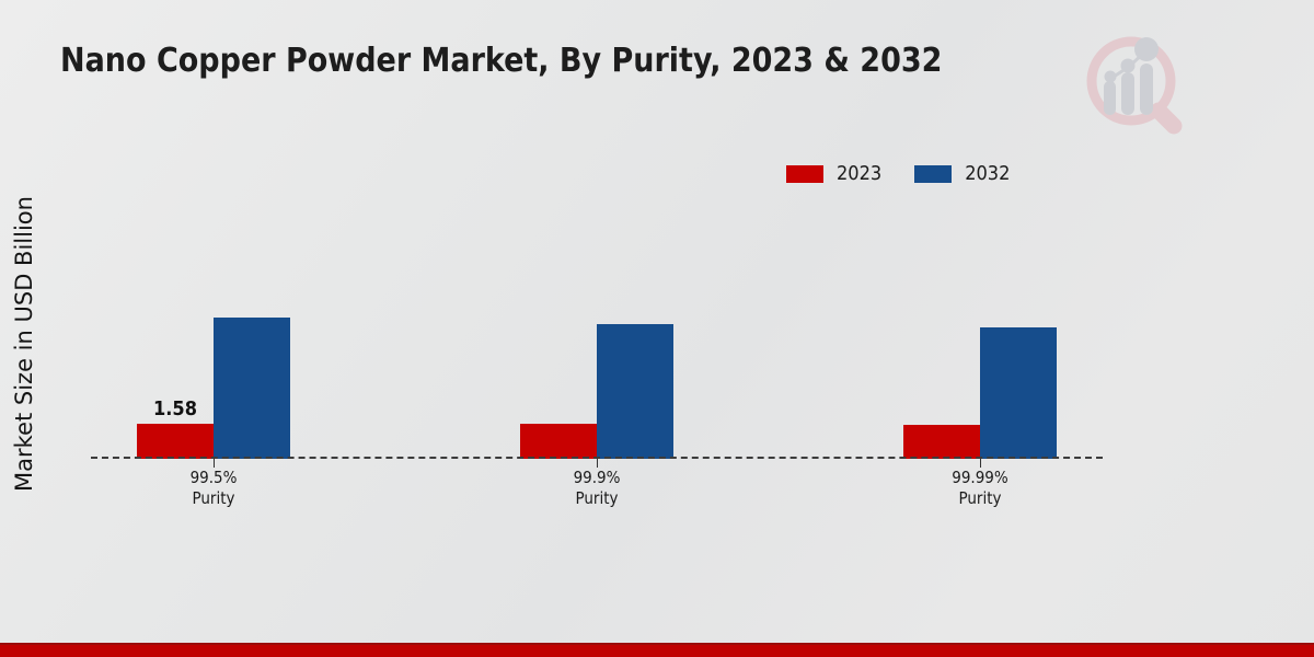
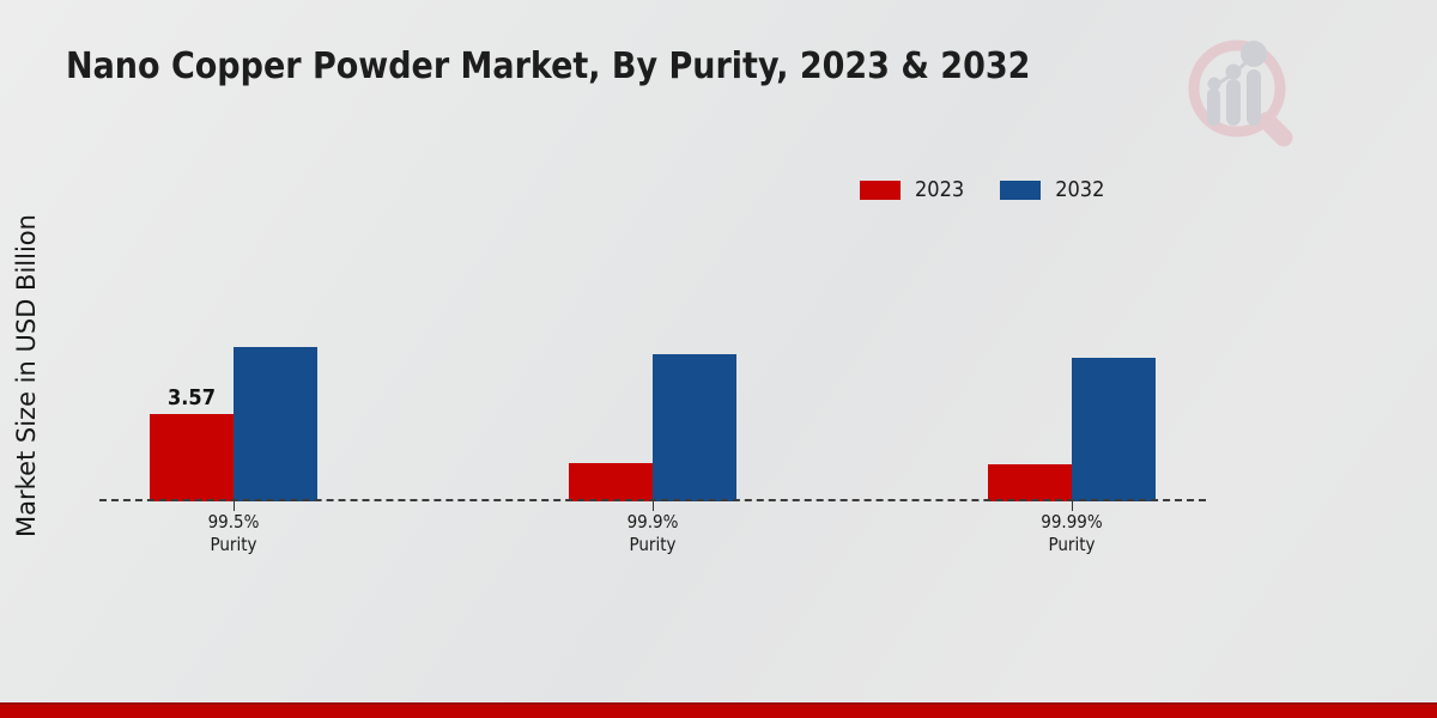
2023/99.5%: 1.58 -> 3.57
